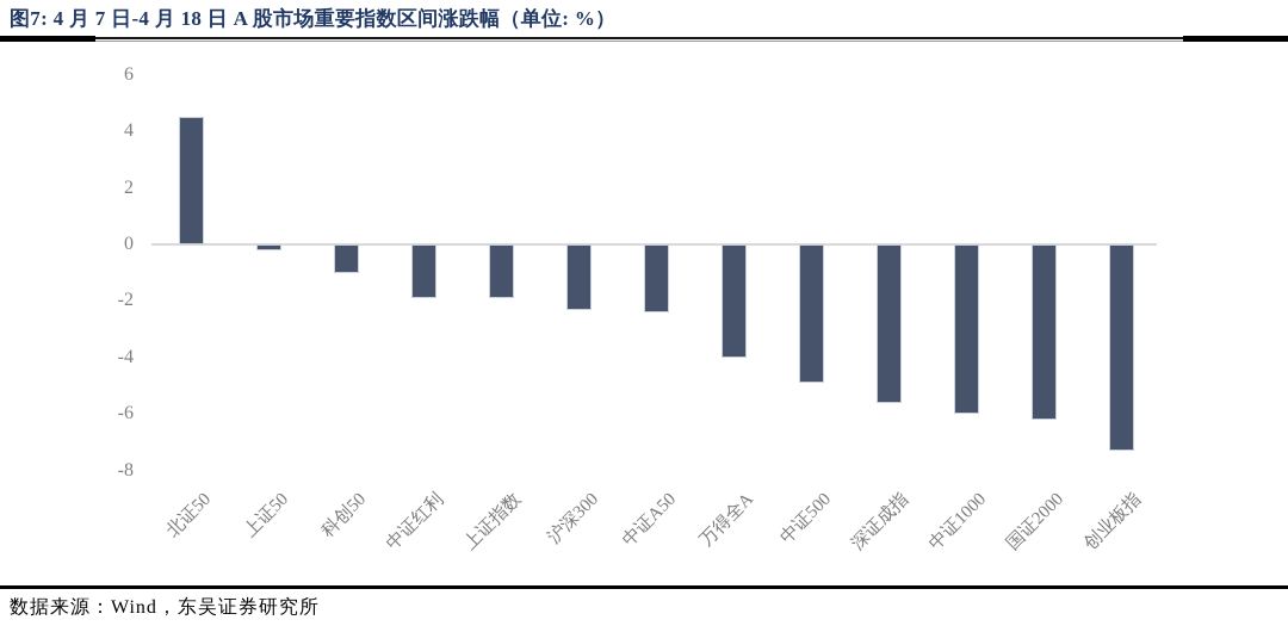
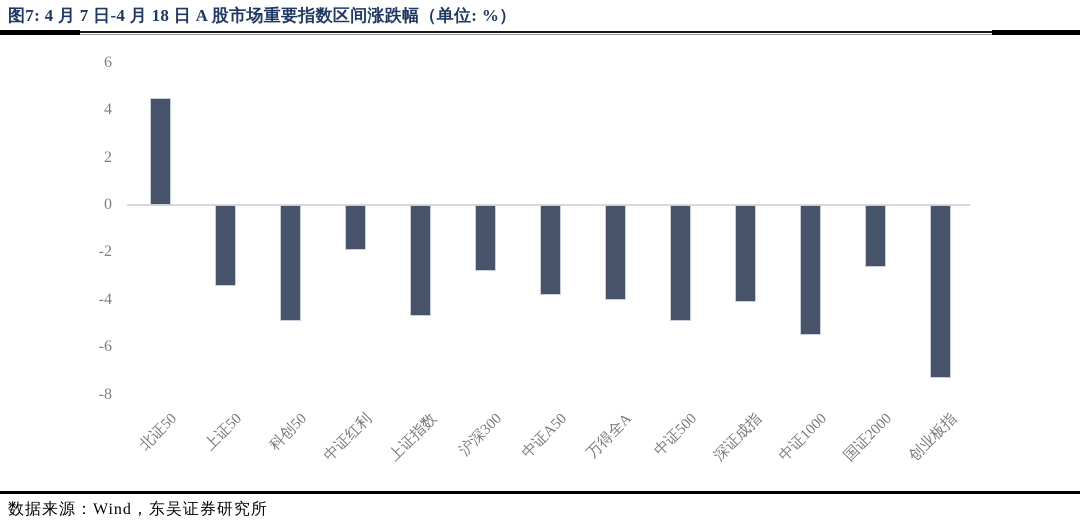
上证50: -0.2 -> -3.4
科创50: -1.0 -> -4.9
上证指数: -1.9 -> -4.7
沪深300: -2.3 -> -2.8
中证A50: -2.4 -> -3.8
深证成指: -5.6 -> -4.1
中证1000: -6.0 -> -5.5
国证2000: -6.2 -> -2.6
